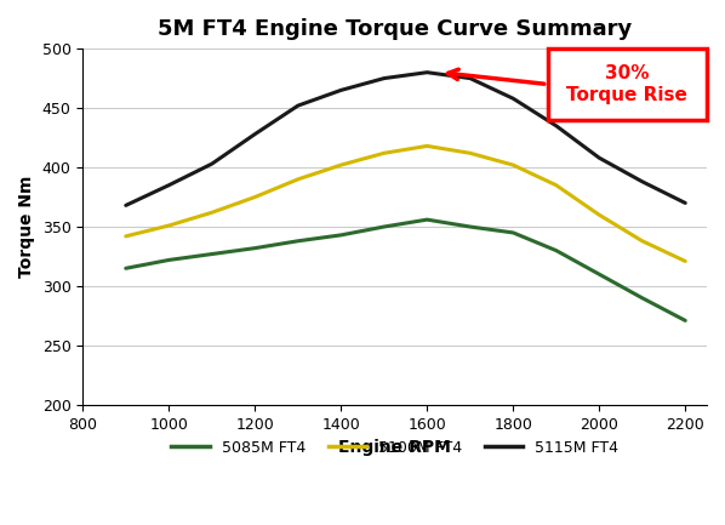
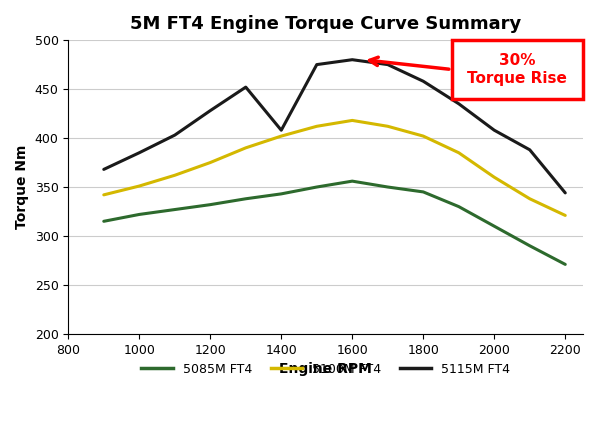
5115M FT4/1400: 465 -> 408
5115M FT4/2200: 370 -> 344
